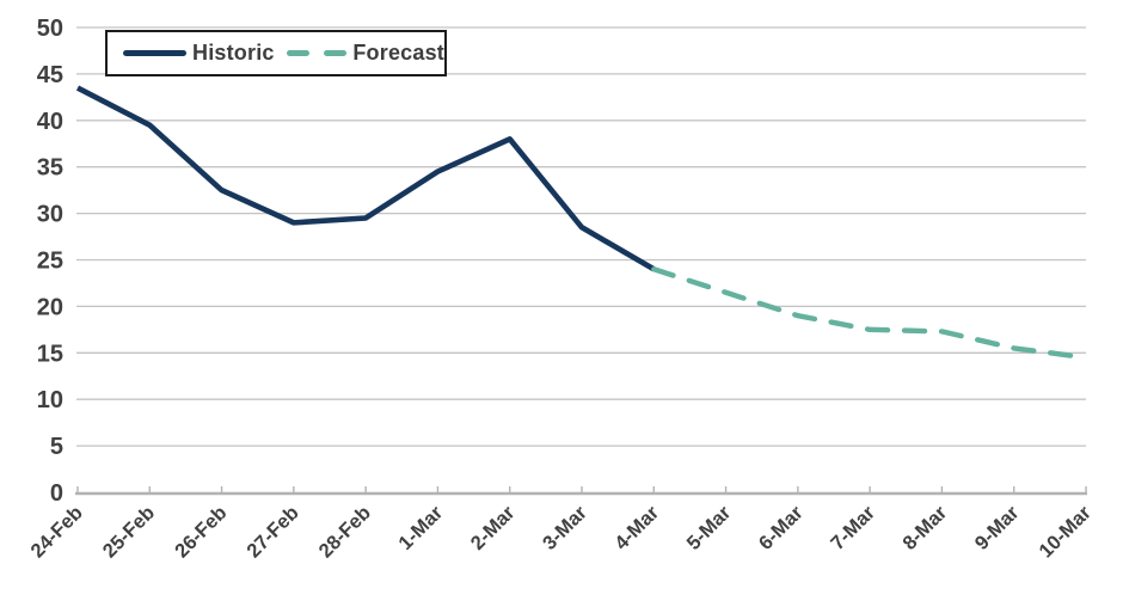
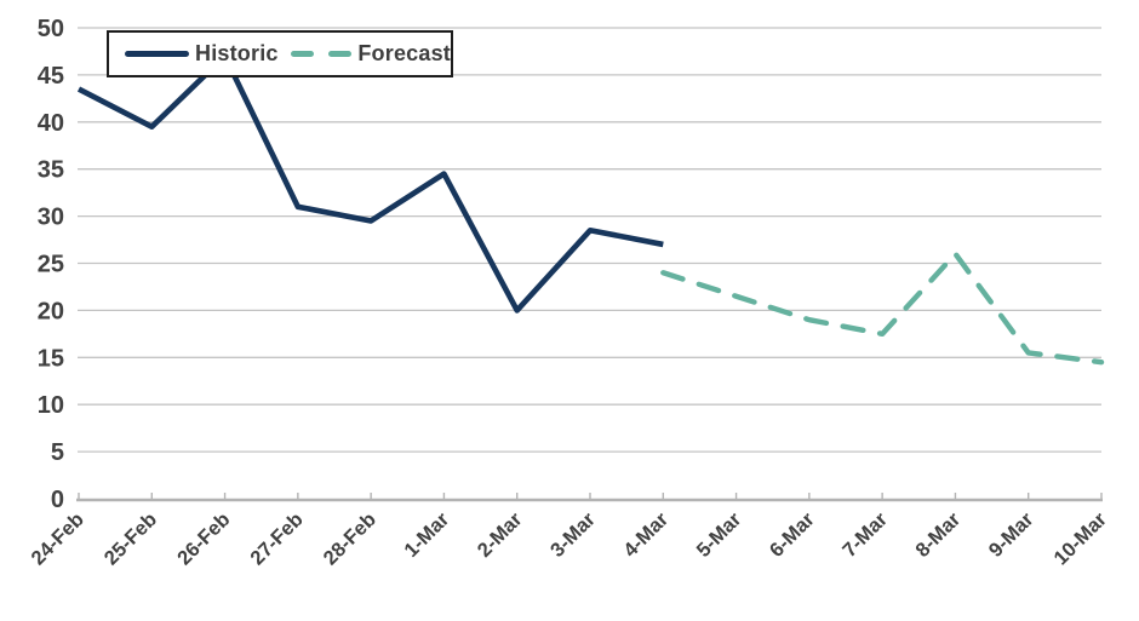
Historic/26-Feb: 32 -> 47
Historic/27-Feb: 29 -> 31
Historic/2-Mar: 38 -> 20
Historic/4-Mar: 24 -> 27
Forecast/8-Mar: 17 -> 26
